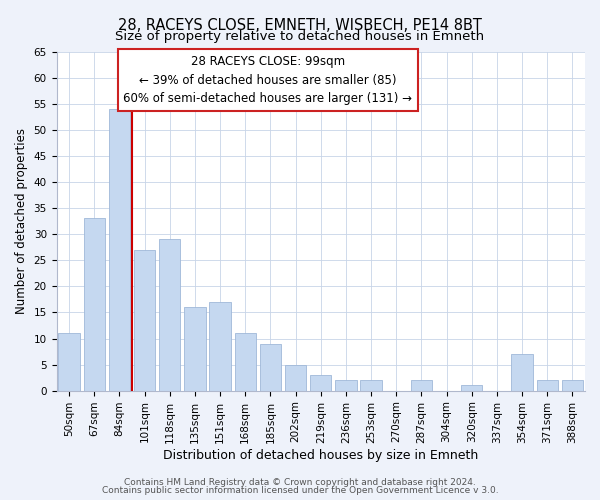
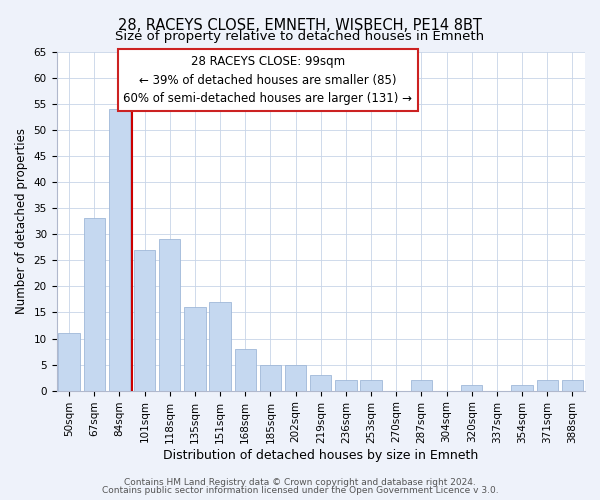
168sqm: 11 -> 8
185sqm: 9 -> 5
354sqm: 7 -> 1
